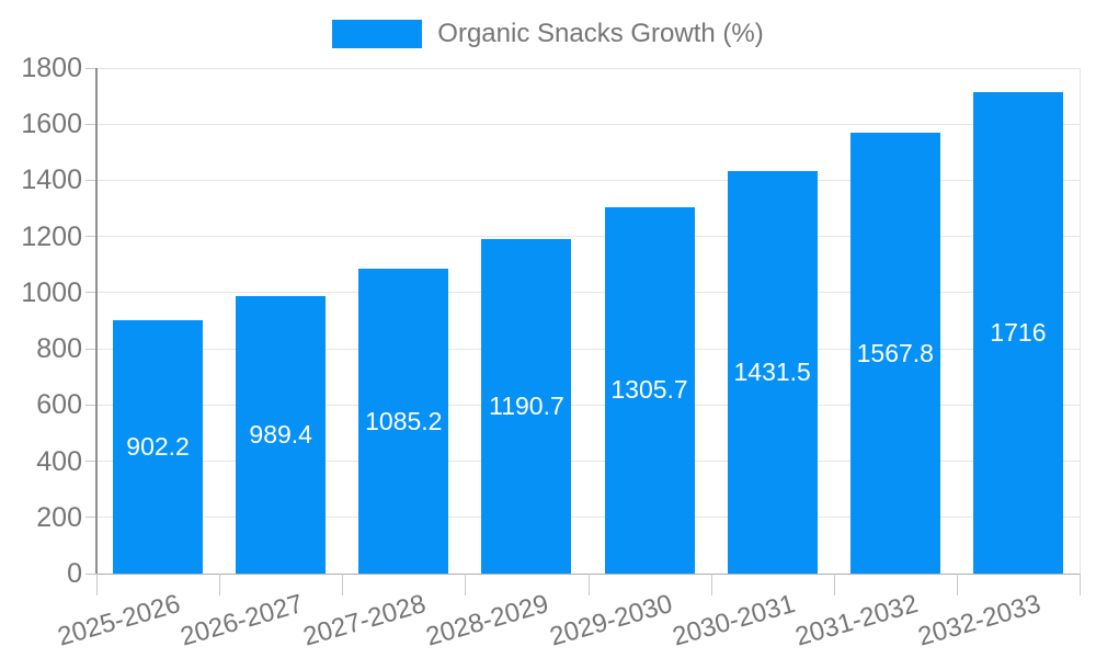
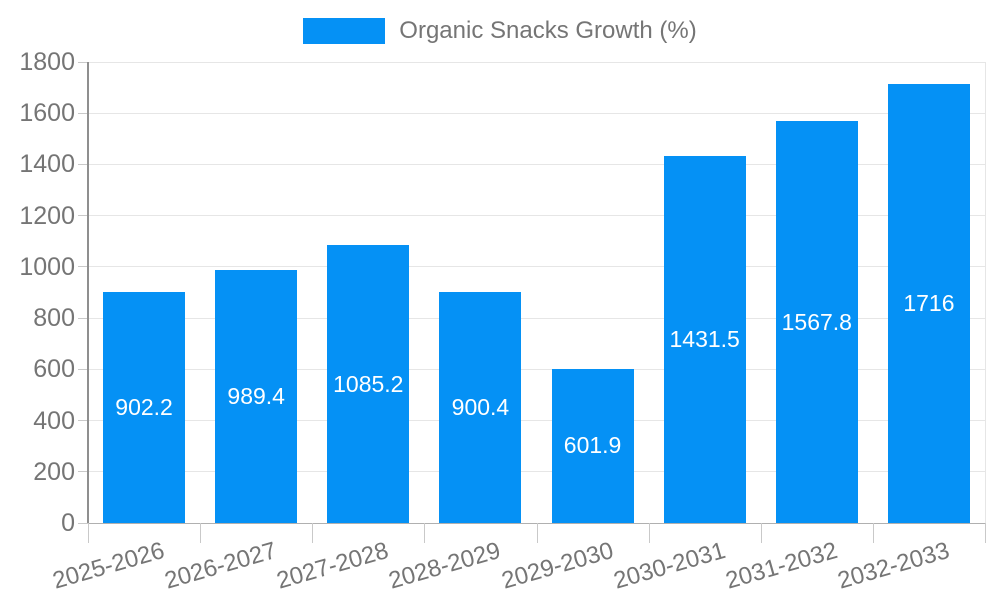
2028-2029: 1190.7 -> 900.4
2029-2030: 1305.7 -> 601.9
